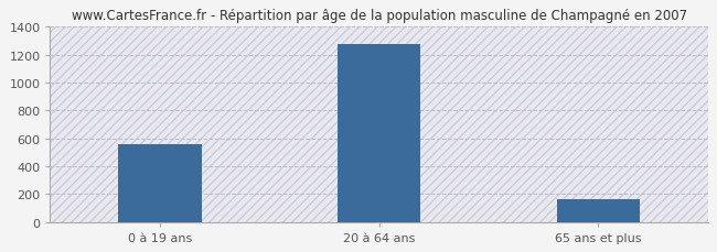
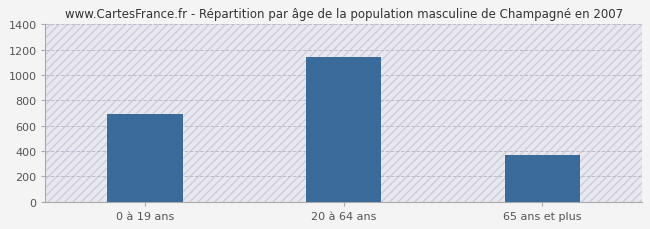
0 à 19 ans: 560 -> 690
20 à 64 ans: 1270 -> 1140
65 ans et plus: 160 -> 370
